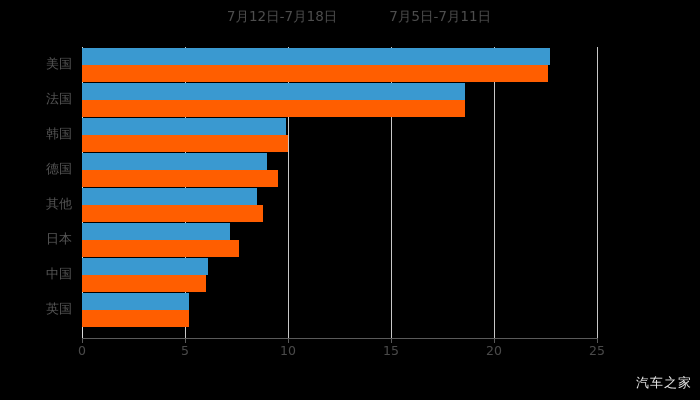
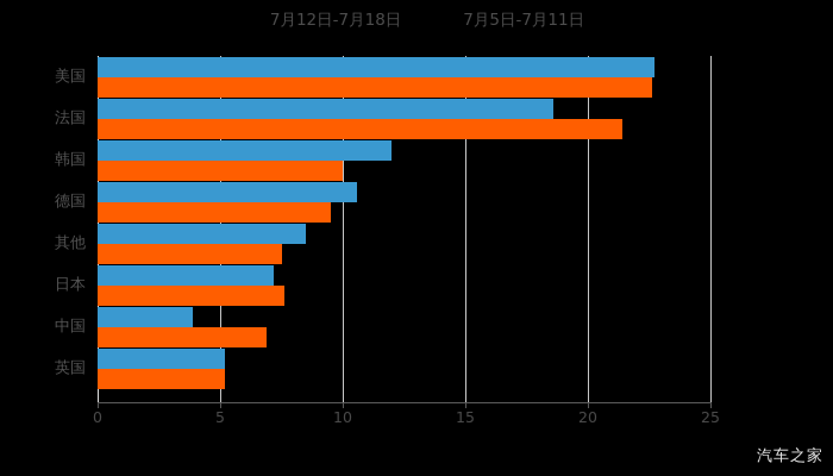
7月5日-7月11日/法国: 18.6 -> 21.4
7月12日-7月18日/韩国: 9.9 -> 12.0
7月12日-7月18日/德国: 9.0 -> 10.6
7月5日-7月11日/其他: 8.8 -> 7.5
7月12日-7月18日/中国: 6.1 -> 3.9
7月5日-7月11日/中国: 6.0 -> 6.9
